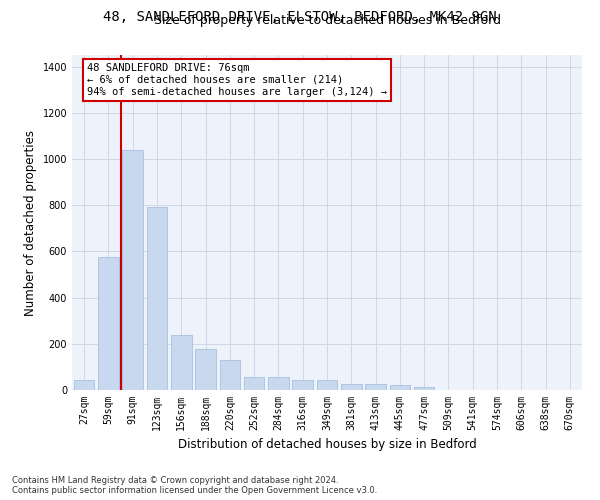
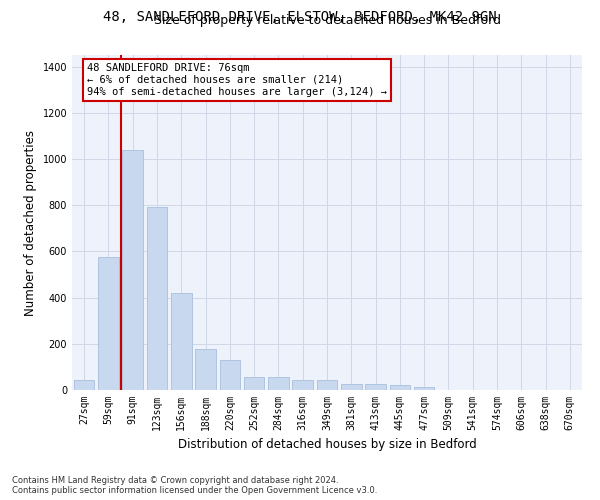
156sqm: 240 -> 420
